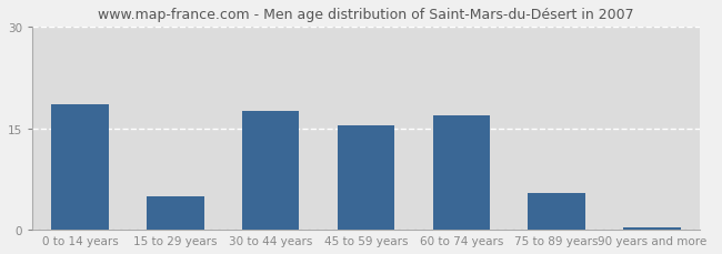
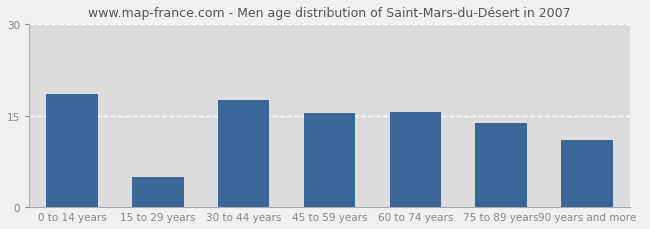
60 to 74 years: 17.0 -> 15.6
75 to 89 years: 5.5 -> 13.8
90 years and more: 0.3 -> 11.0
